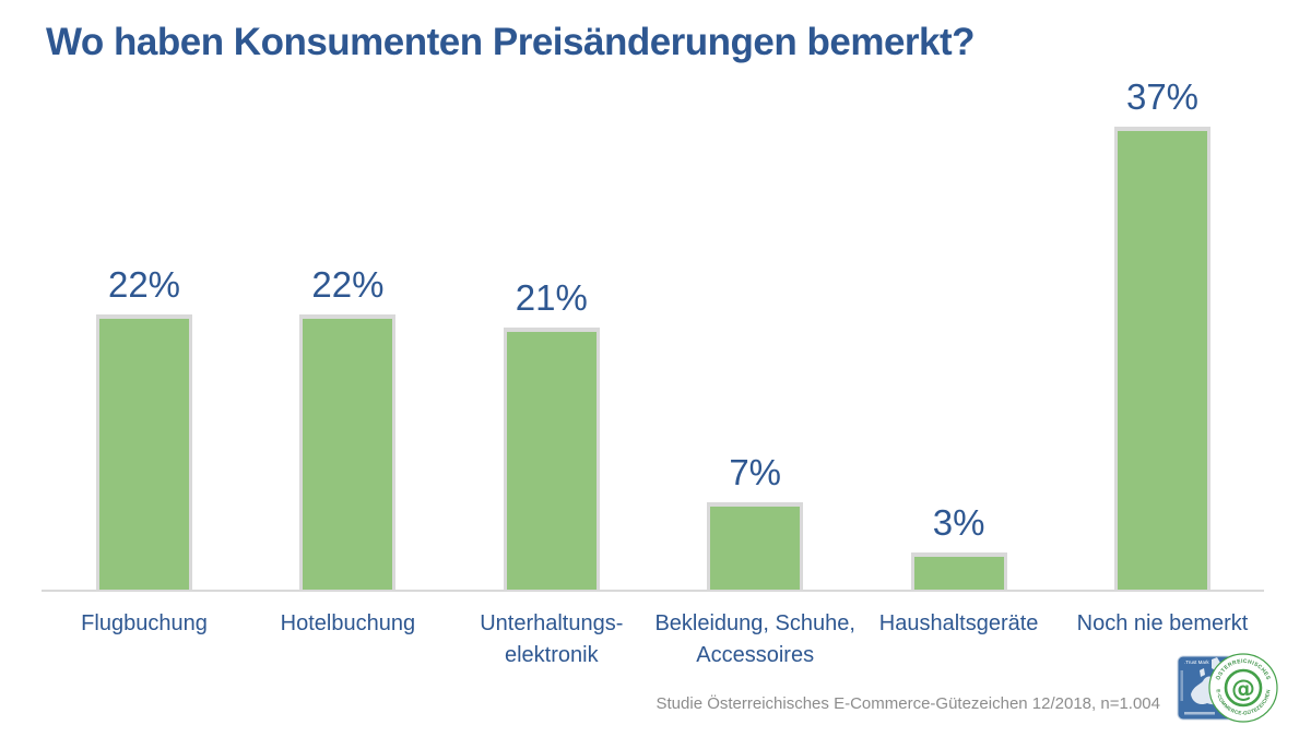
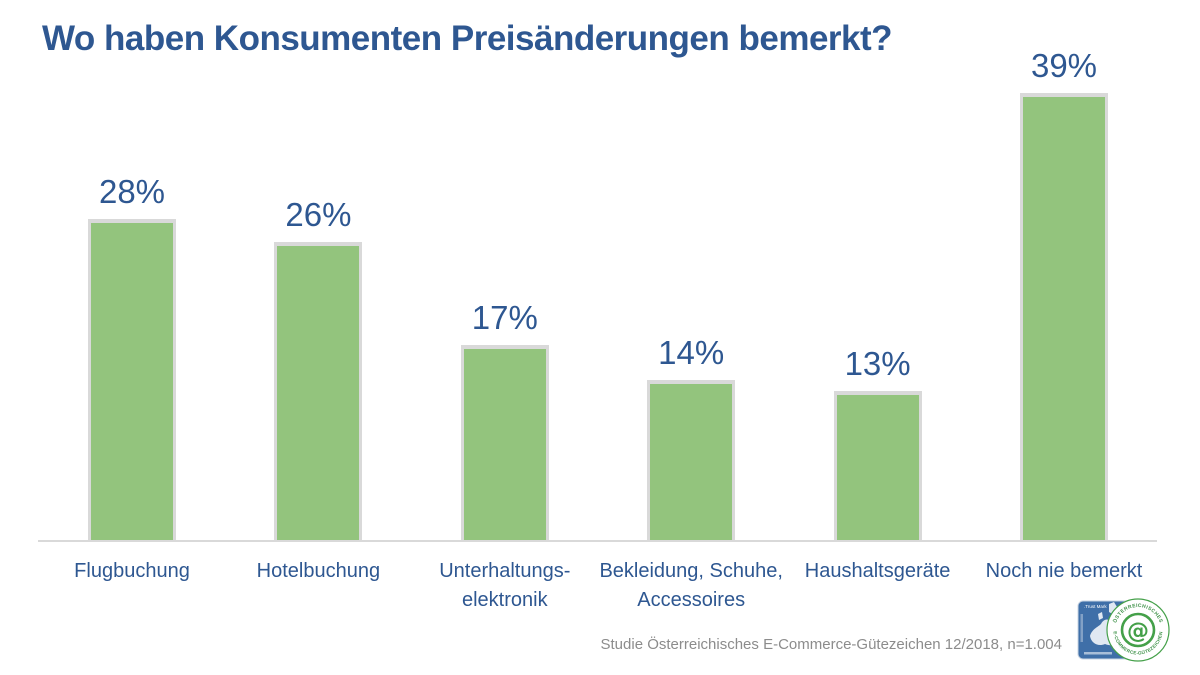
Flugbuchung: 22% -> 28%
Hotelbuchung: 22% -> 26%
Unterhaltungs-elektronik: 21% -> 17%
Bekleidung, Schuhe, Accessoires: 7% -> 14%
Haushaltsgeräte: 3% -> 13%
Noch nie bemerkt: 37% -> 39%
